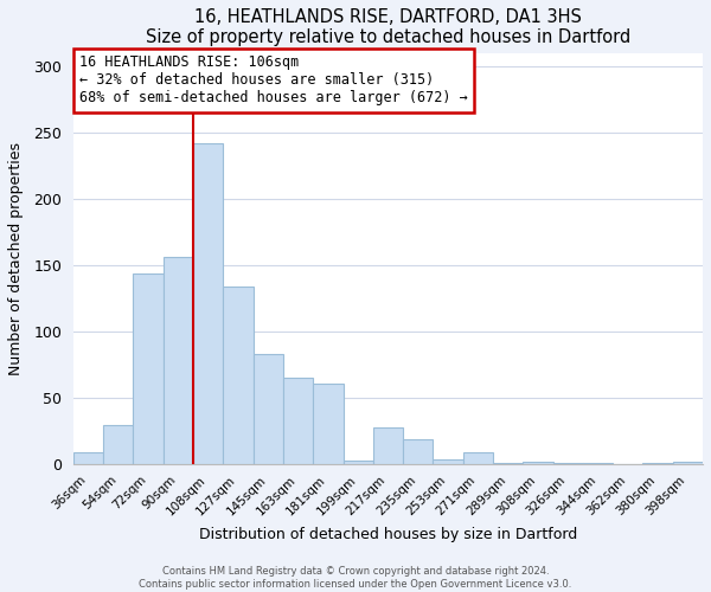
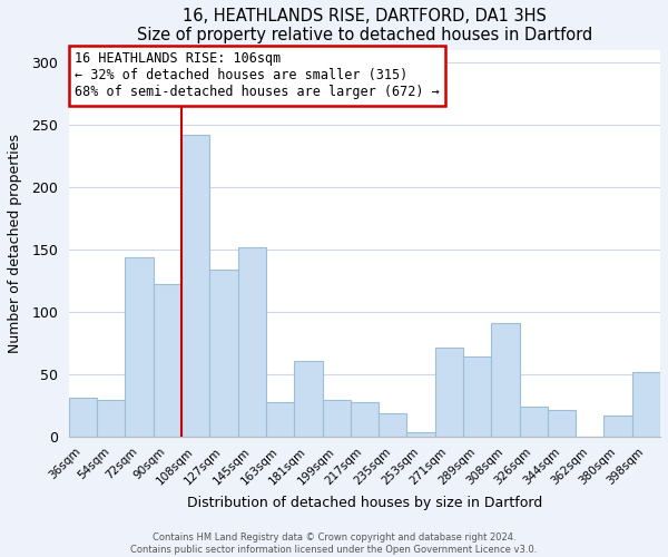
36sqm: 9 -> 31
90sqm: 156 -> 122
145sqm: 83 -> 152
163sqm: 65 -> 28
199sqm: 3 -> 30
271sqm: 9 -> 72
289sqm: 1 -> 64
308sqm: 2 -> 91
326sqm: 1 -> 24
344sqm: 1 -> 22
380sqm: 1 -> 17
398sqm: 2 -> 52
